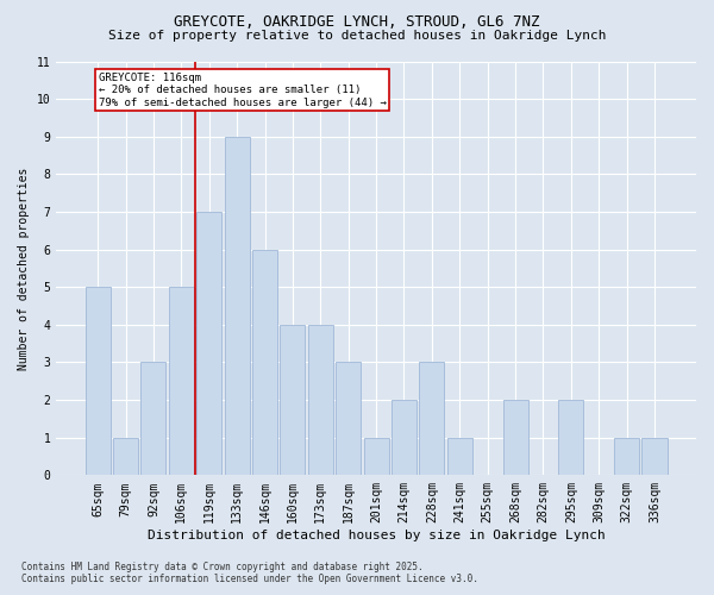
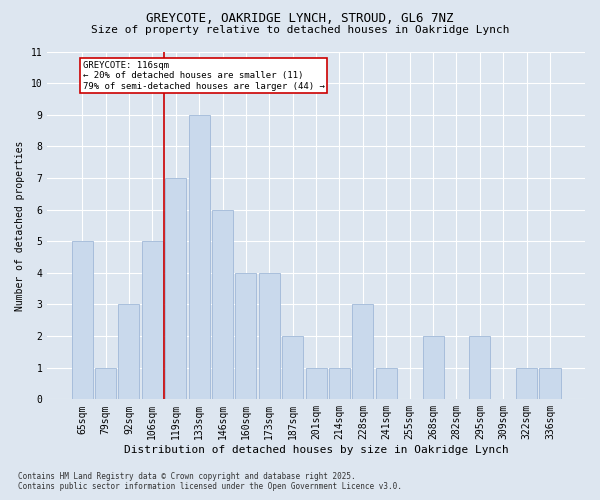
187sqm: 3 -> 2
214sqm: 2 -> 1
